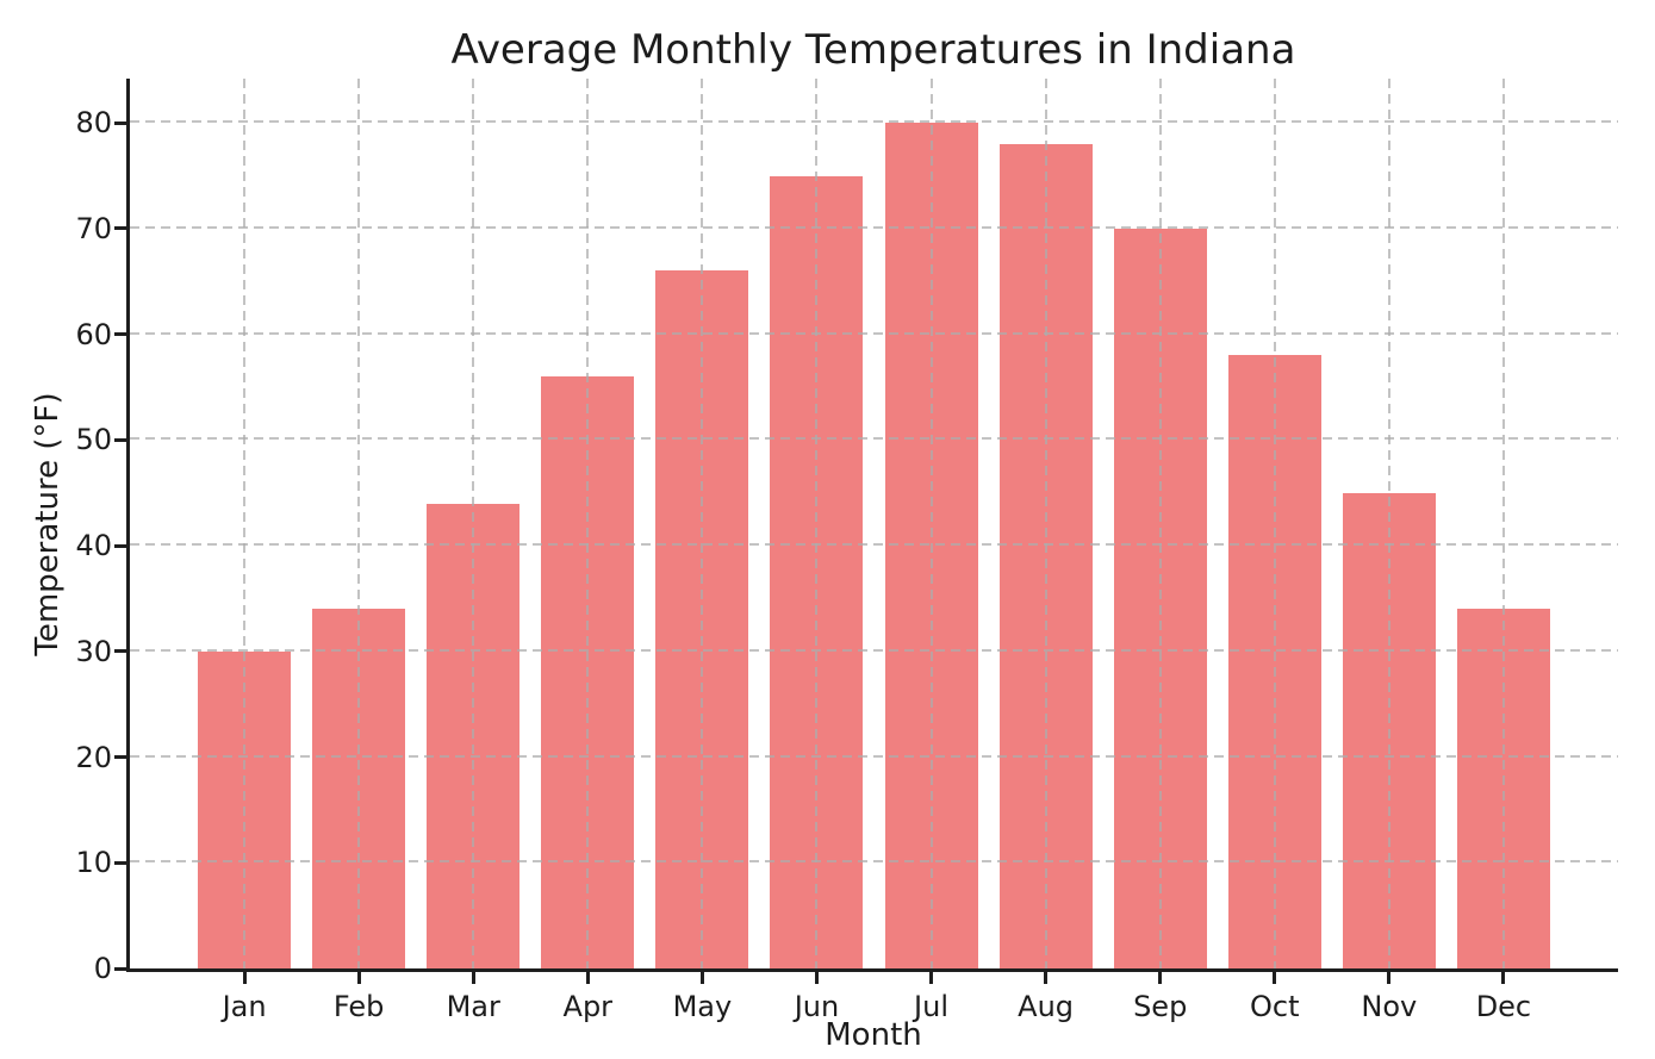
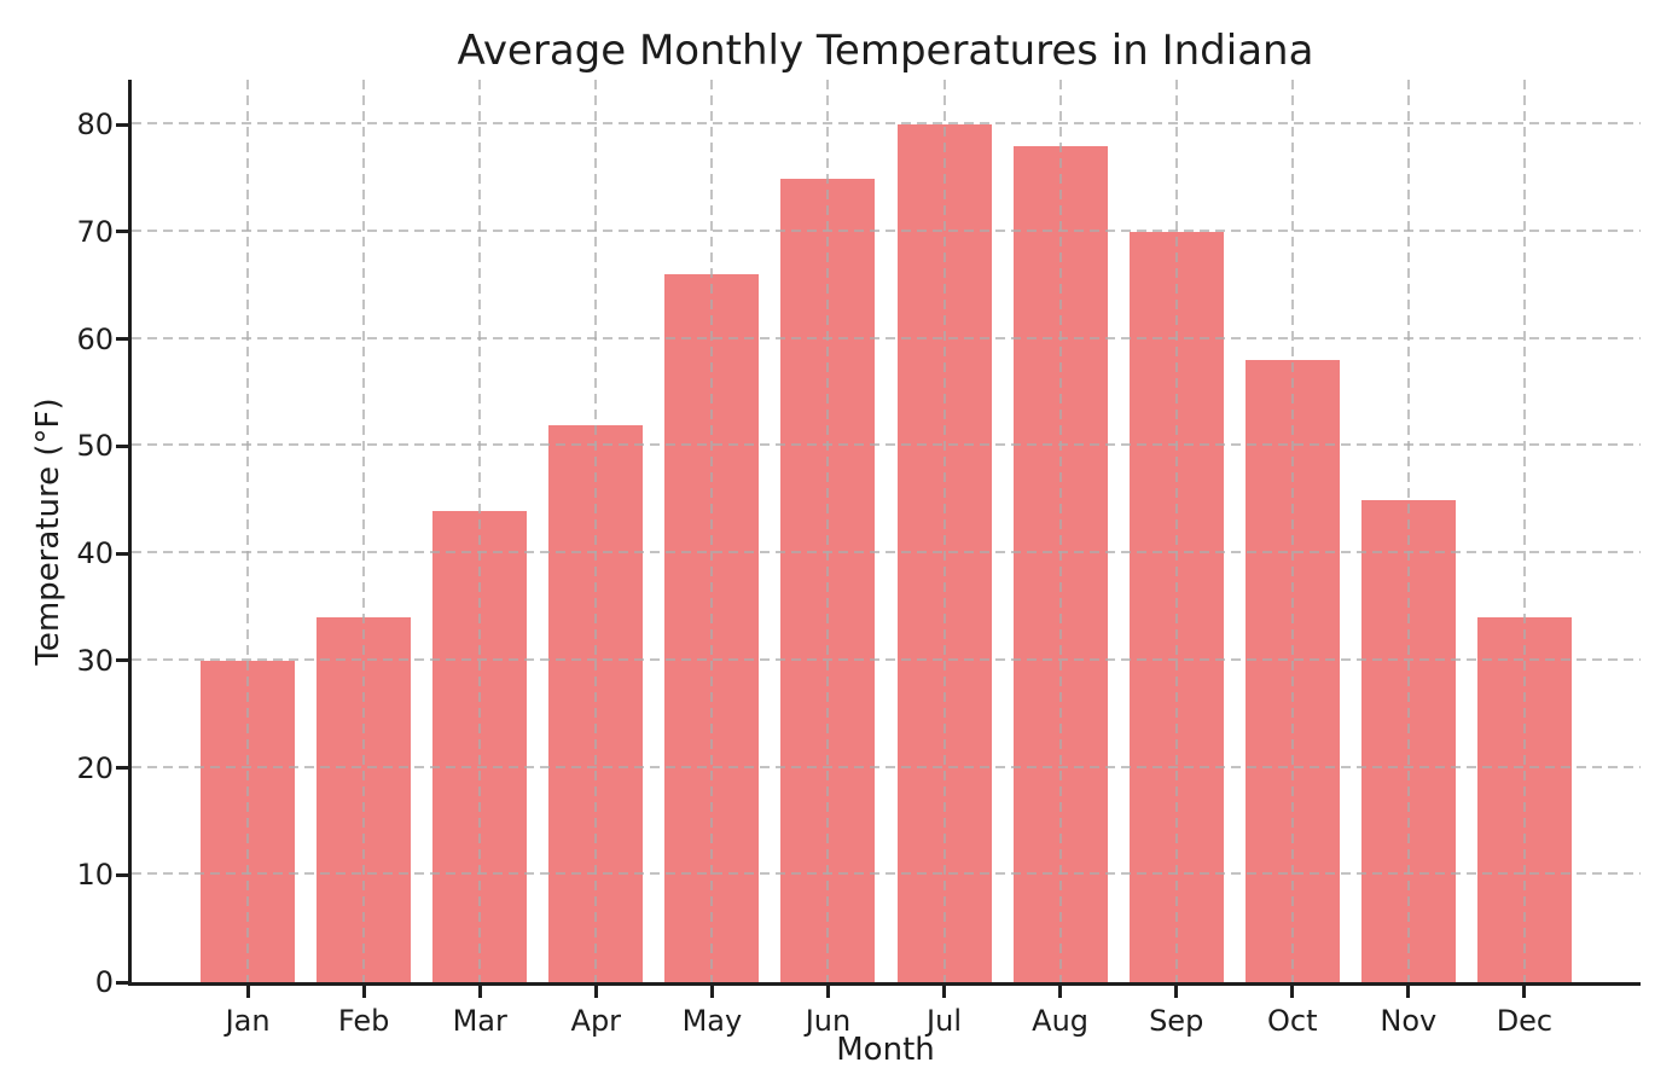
Apr: 56 -> 52
